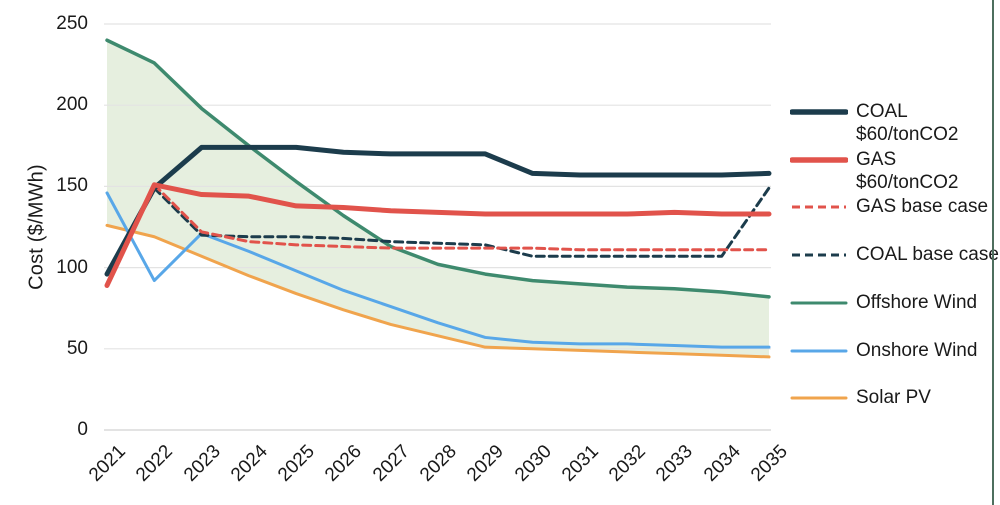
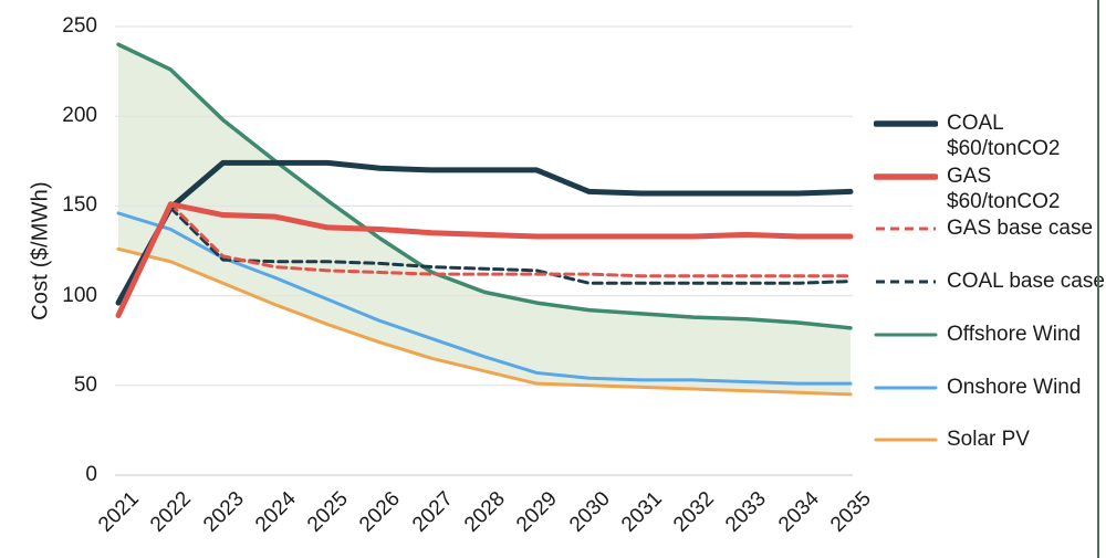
Onshore Wind/2022: 92 -> 137
COAL base case/2035: 149 -> 108
